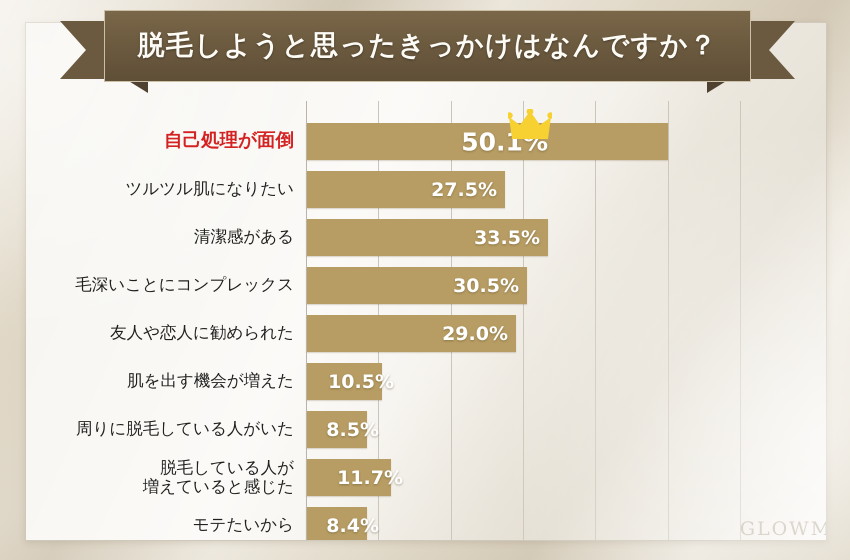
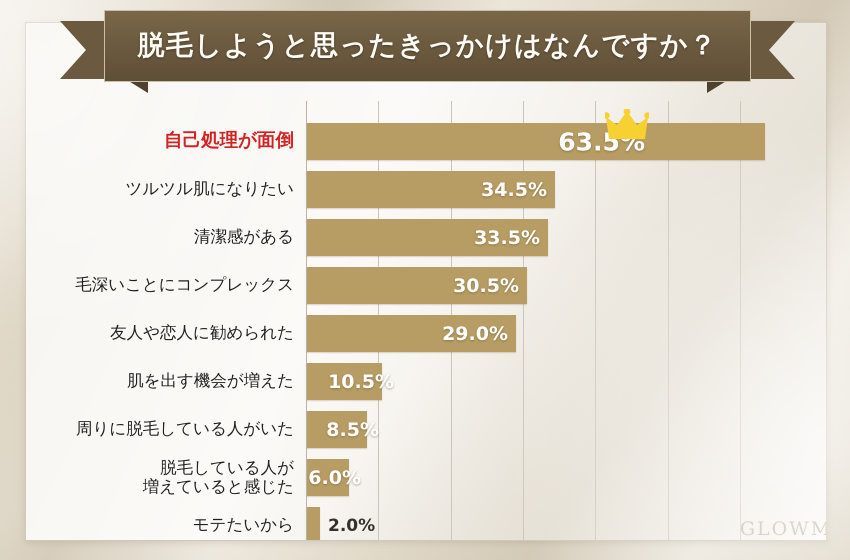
自己処理が面倒: 50.1% -> 63.5%
ツルツル肌になりたい: 27.5% -> 34.5%
脱毛している人が 増えていると感じた: 11.7% -> 6.0%
モテたいから: 8.4% -> 2.0%
